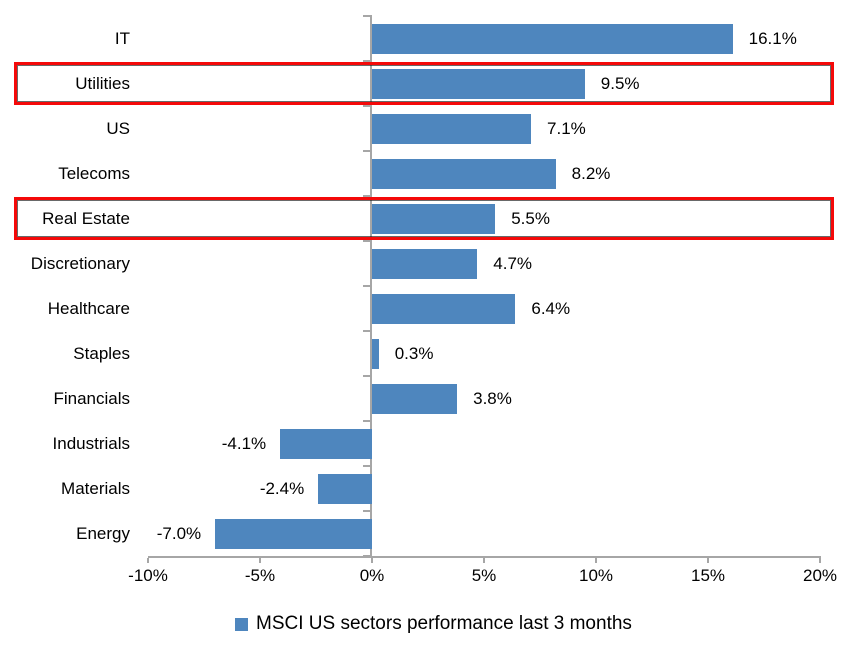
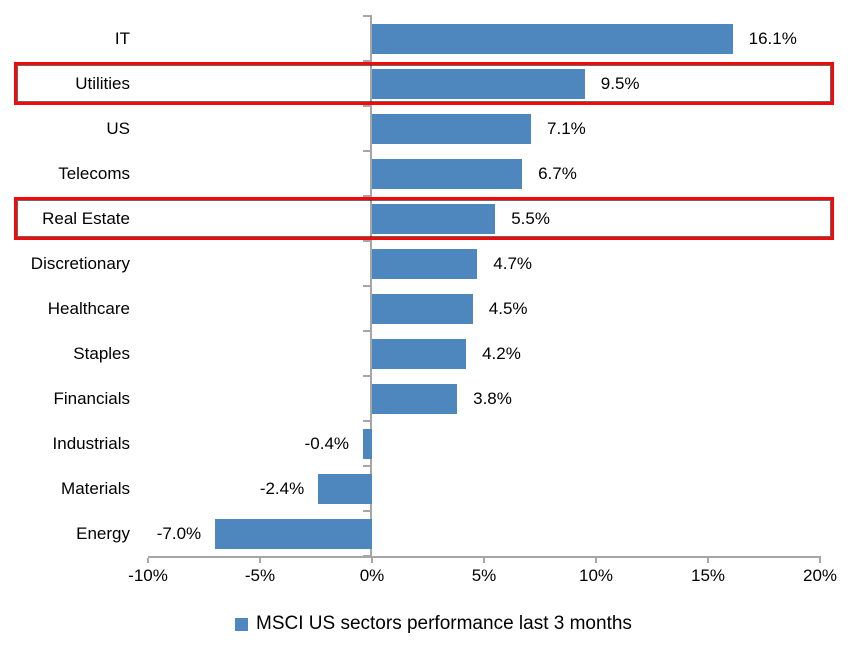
Telecoms: 8.2% -> 6.7%
Healthcare: 6.4% -> 4.5%
Staples: 0.3% -> 4.2%
Industrials: -4.1% -> -0.4%
